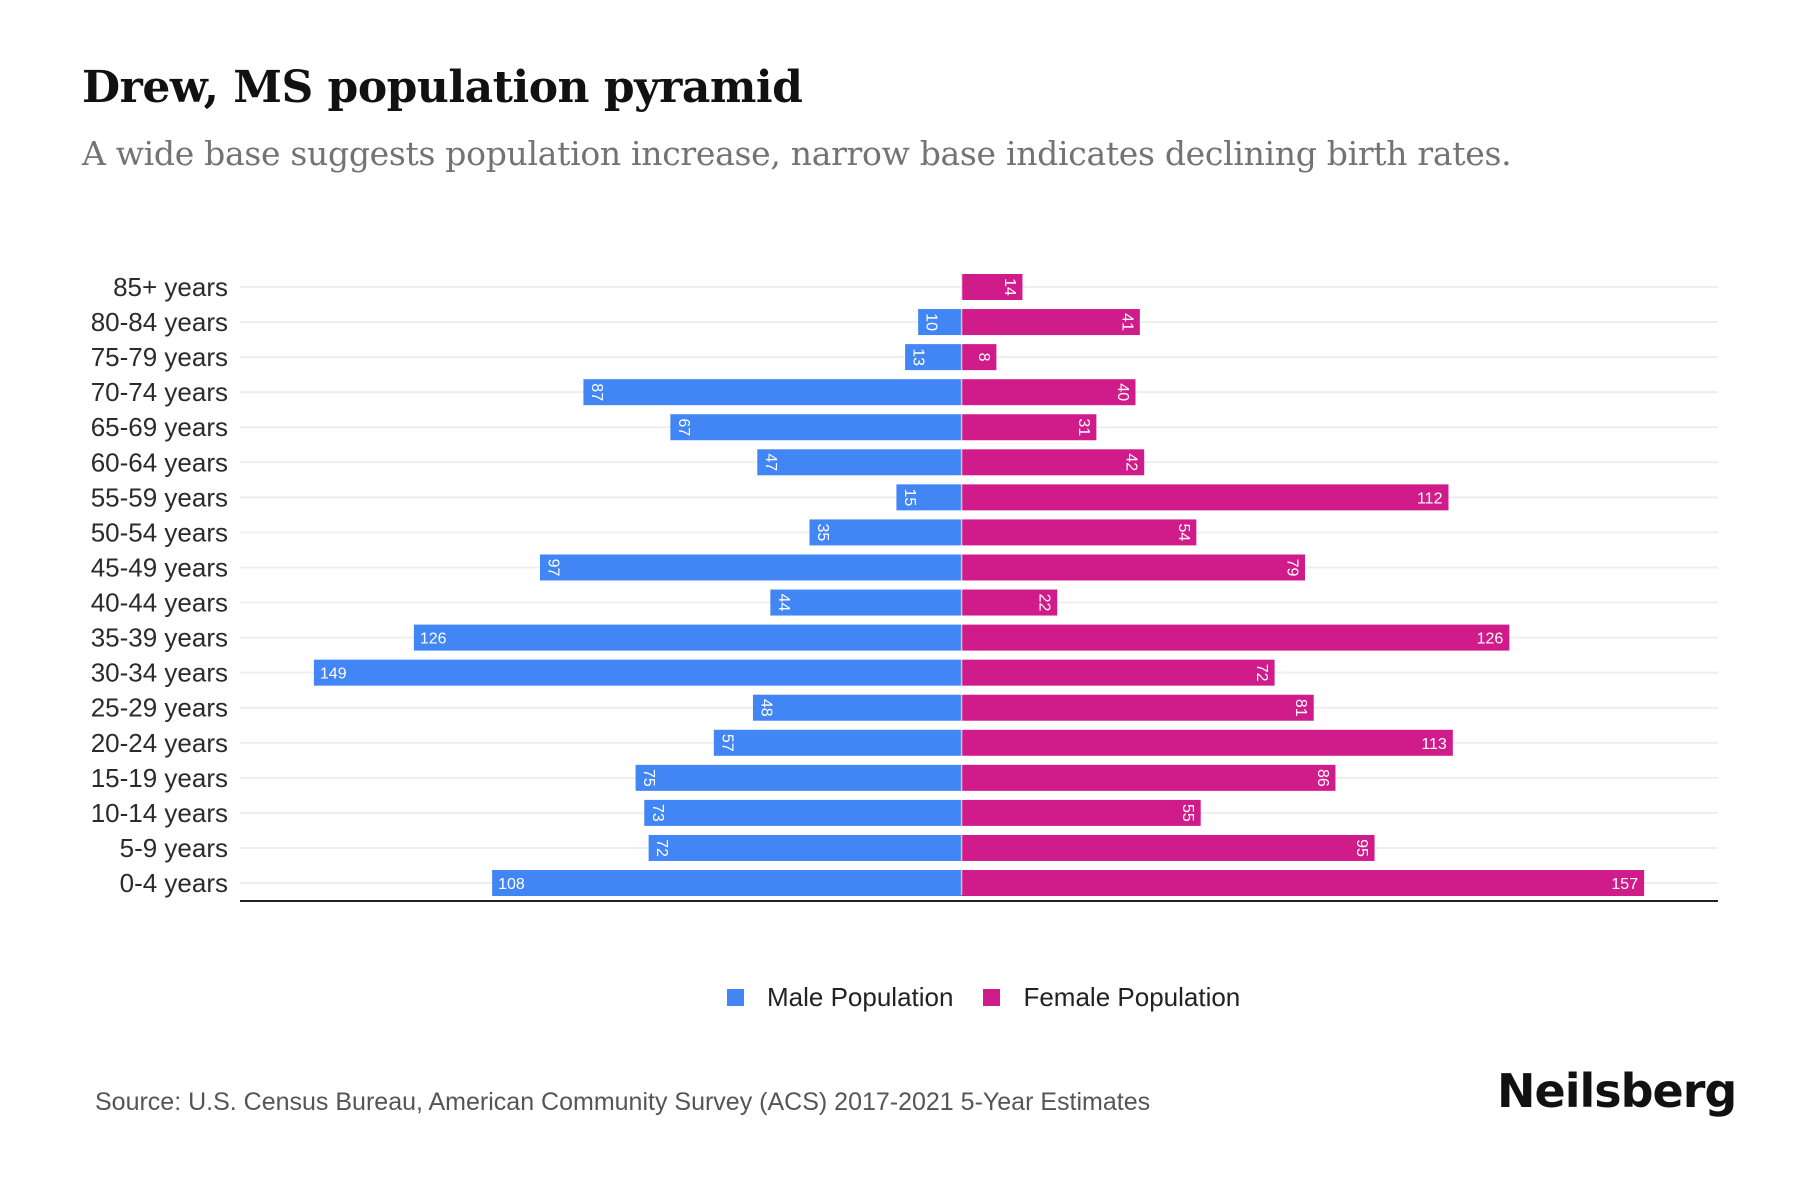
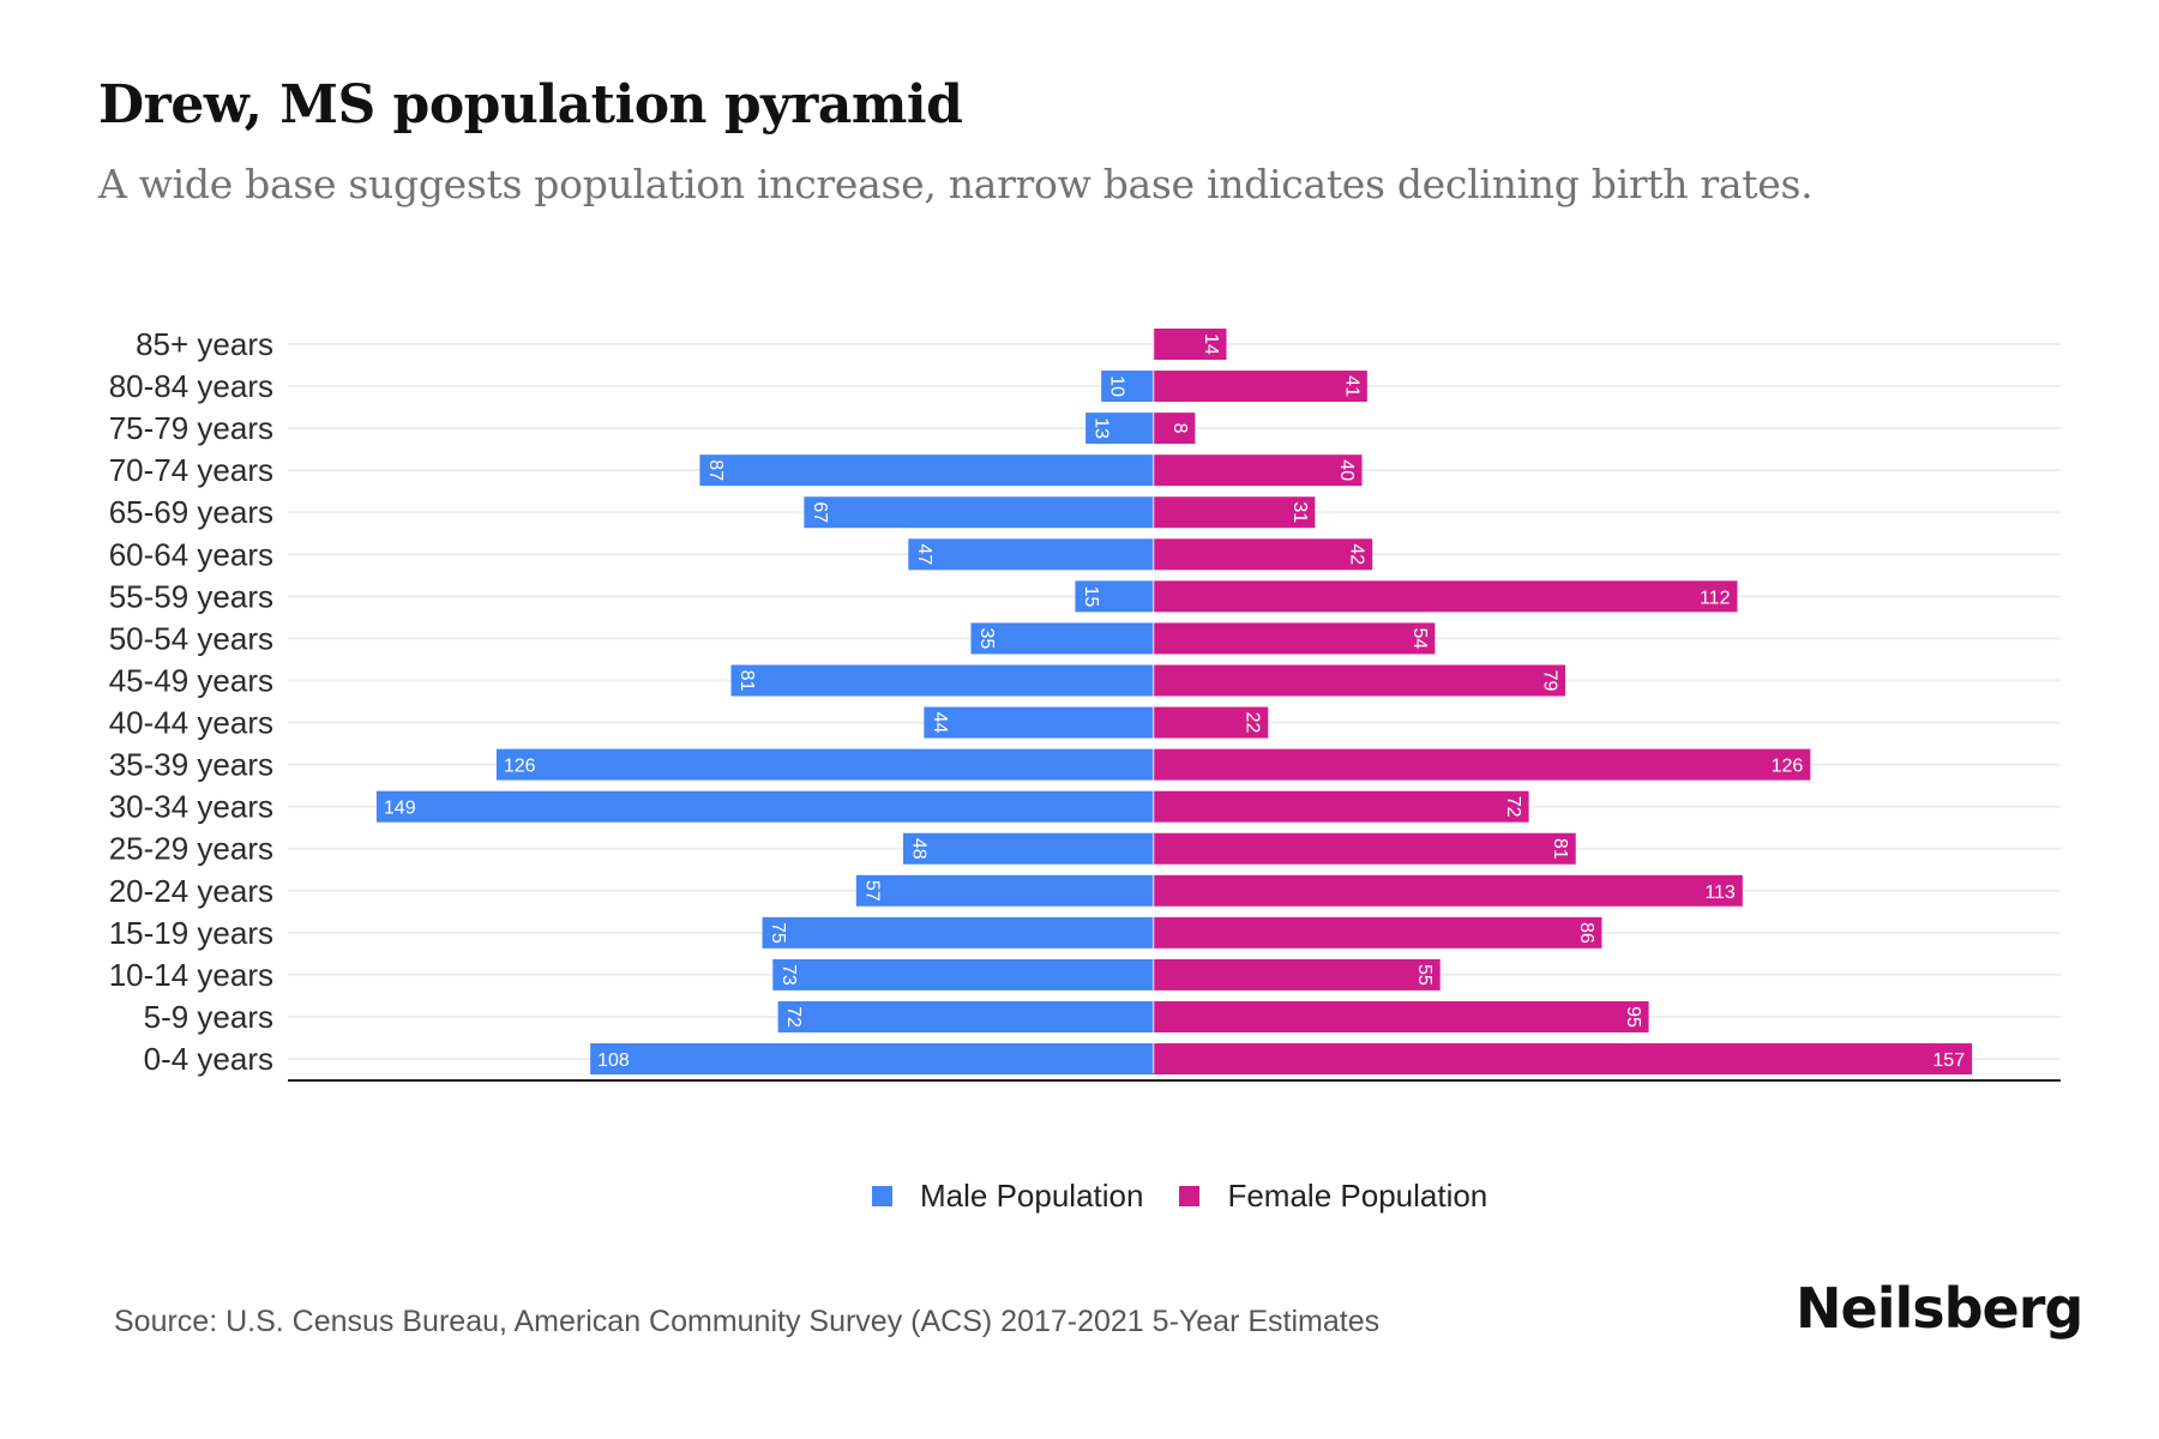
Male Population/45-49 years: 97 -> 81
